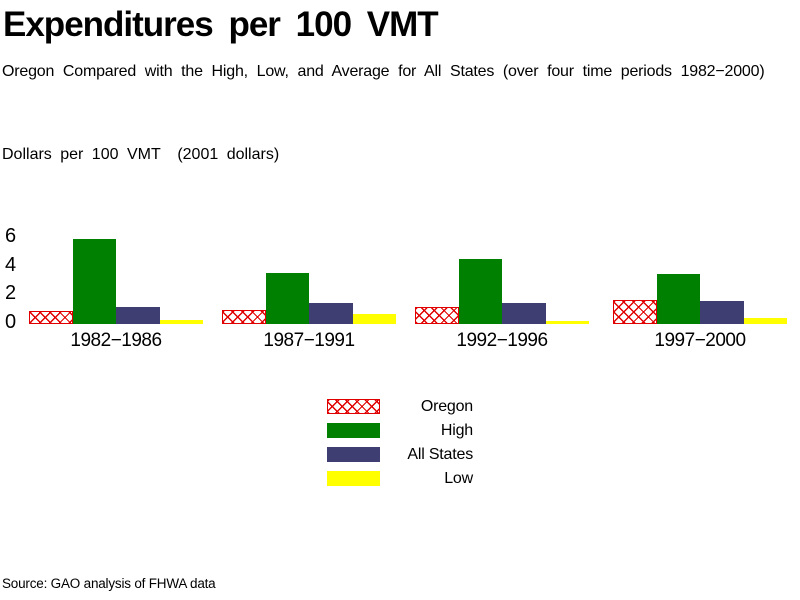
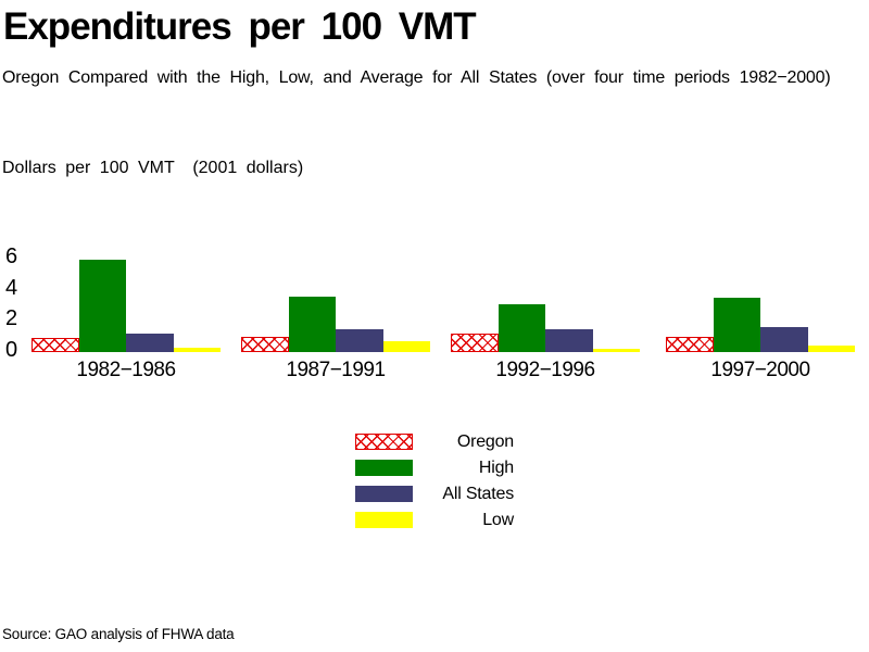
High/1992−1996: 4.6 -> 3.1
Oregon/1997−2000: 1.7 -> 1.0
